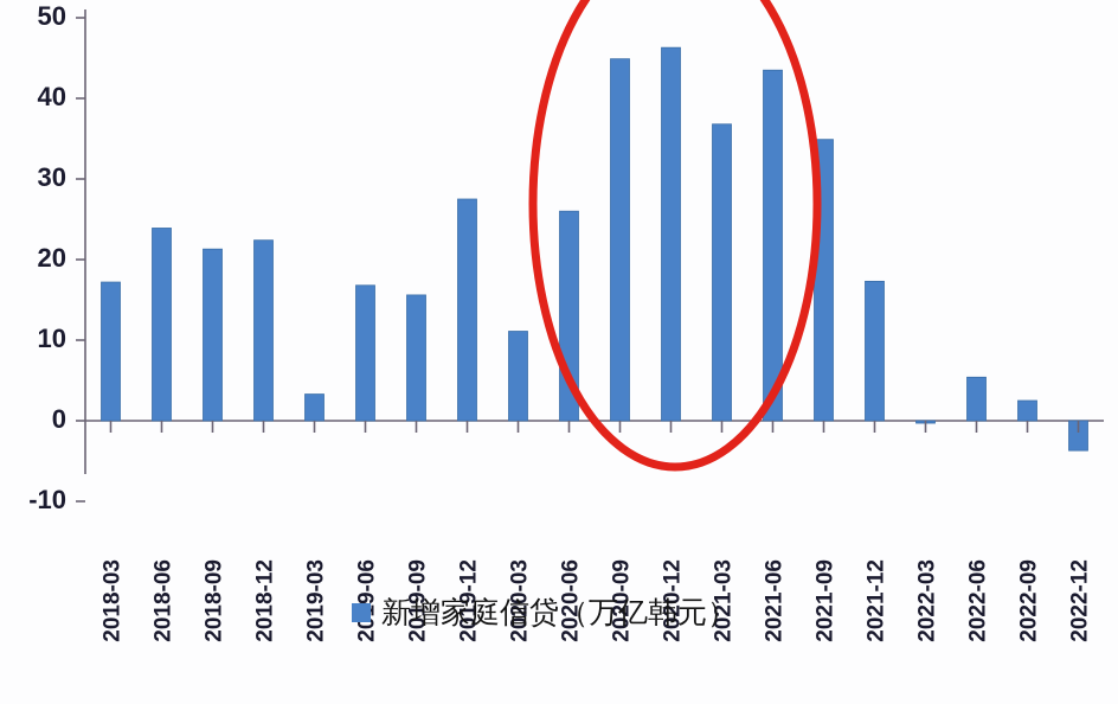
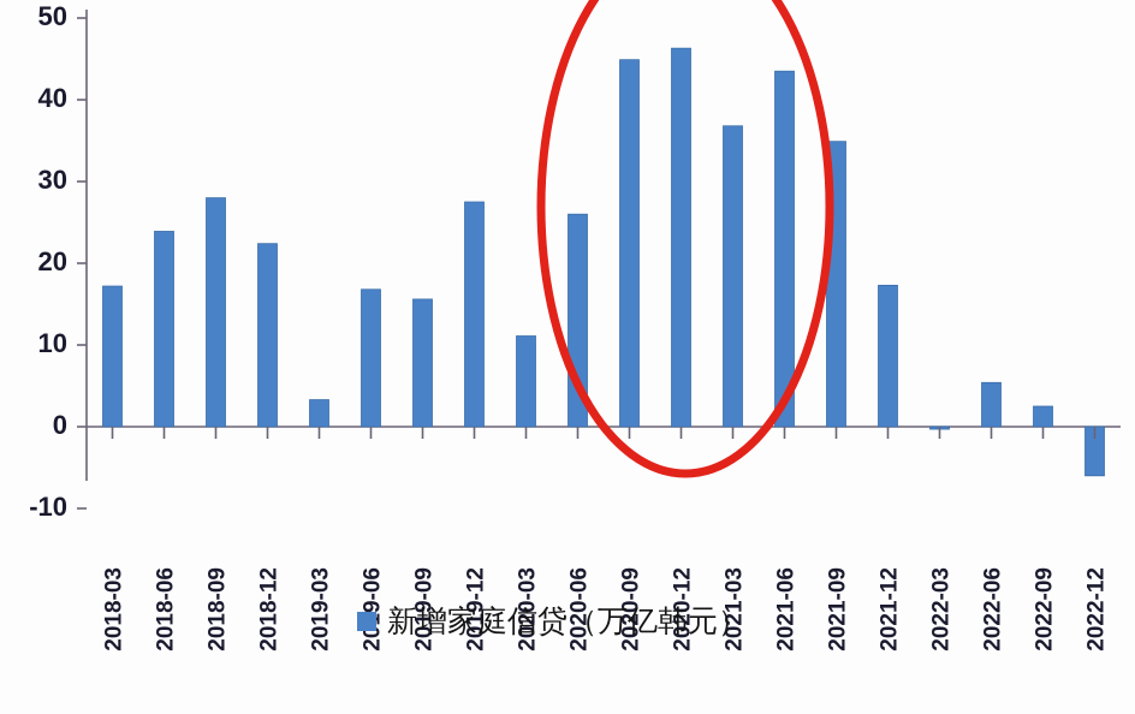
2018-09: 21 -> 28
2022-12: -4 -> -6
